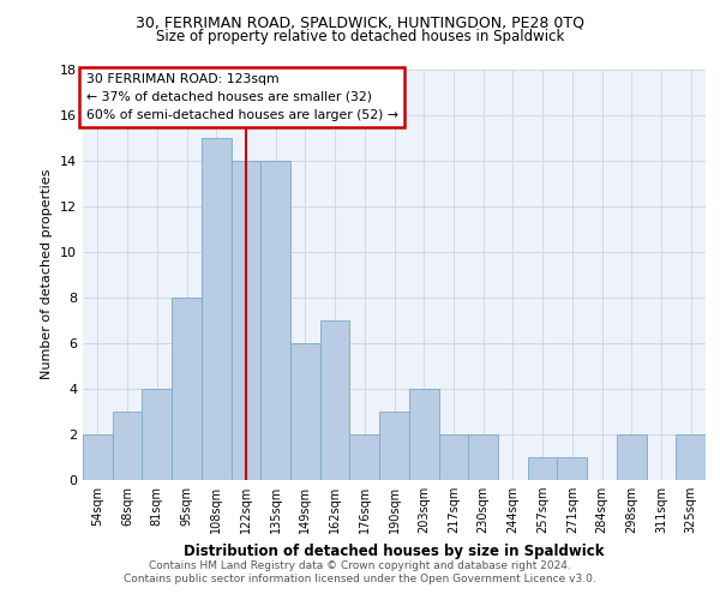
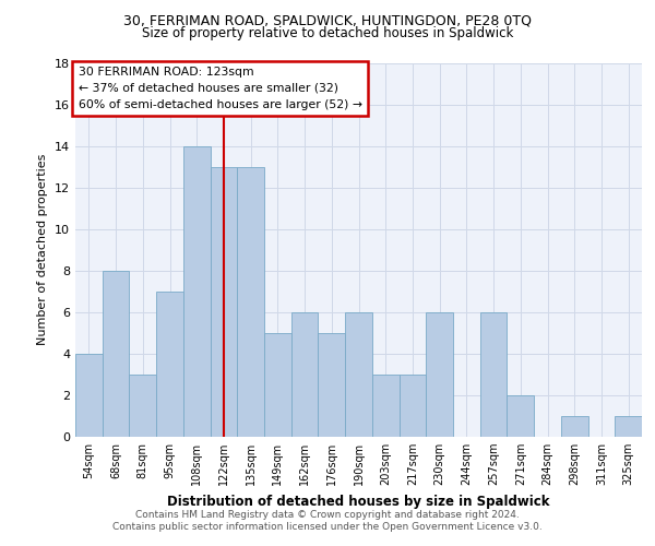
54sqm: 2 -> 4
68sqm: 3 -> 8
81sqm: 4 -> 3
95sqm: 8 -> 7
108sqm: 15 -> 14
122sqm: 14 -> 13
135sqm: 14 -> 13
149sqm: 6 -> 5
162sqm: 7 -> 6
176sqm: 2 -> 5
190sqm: 3 -> 6
203sqm: 4 -> 3
217sqm: 2 -> 3
230sqm: 2 -> 6
257sqm: 1 -> 6
271sqm: 1 -> 2
298sqm: 2 -> 1
325sqm: 2 -> 1
